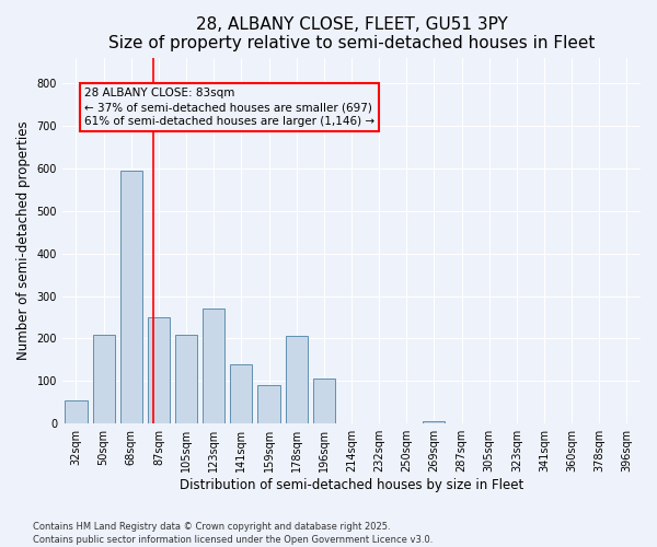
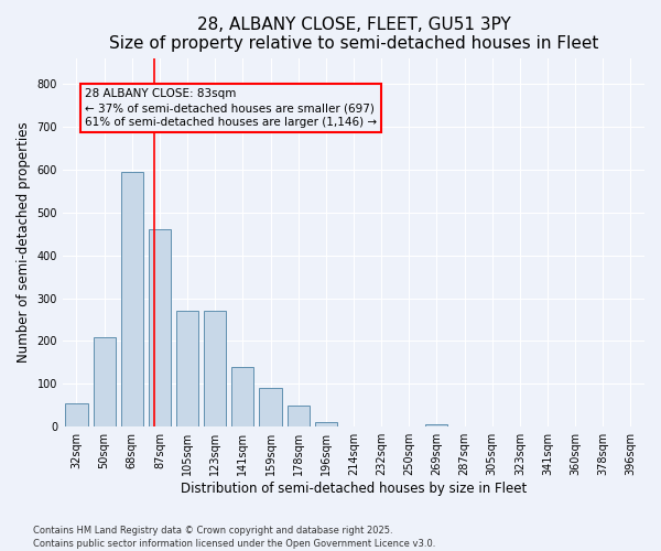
87sqm: 250 -> 460
105sqm: 210 -> 270
178sqm: 205 -> 50
196sqm: 105 -> 10
